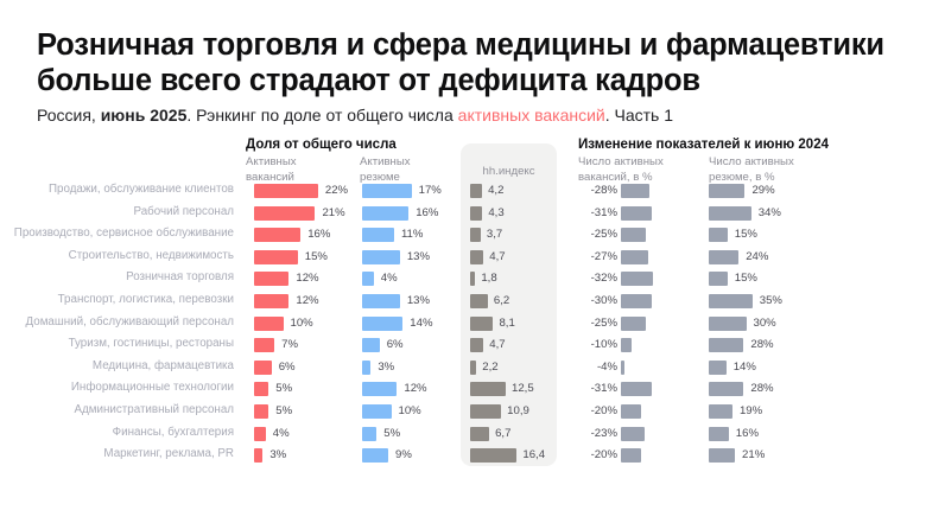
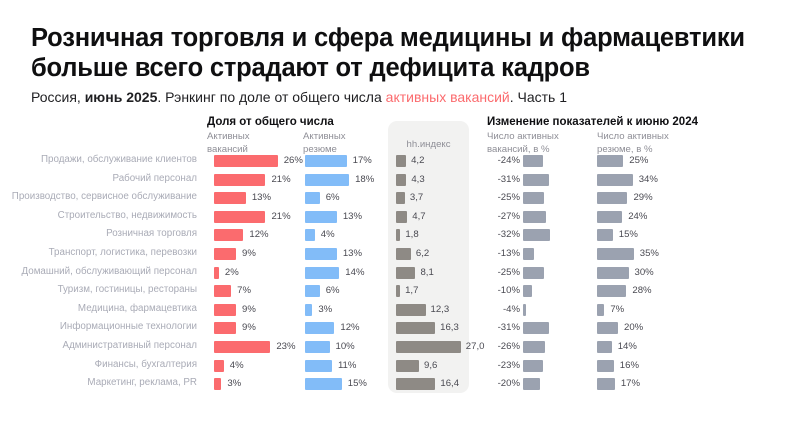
Активных вакансий/Продажи, обслуживание клиентов: 22% -> 26%
Число активных вакансий, в %/Продажи, обслуживание клиентов: -28% -> -24%
Число активных резюме, в %/Продажи, обслуживание клиентов: 29% -> 25%
Активных резюме/Рабочий персонал: 16% -> 18%
Активных вакансий/Производство, сервисное обслуживание: 16% -> 13%
Активных резюме/Производство, сервисное обслуживание: 11% -> 6%
Число активных резюме, в %/Производство, сервисное обслуживание: 15% -> 29%
Активных вакансий/Строительство, недвижимость: 15% -> 21%
Активных вакансий/Транспорт, логистика, перевозки: 12% -> 9%
Число активных вакансий, в %/Транспорт, логистика, перевозки: -30% -> -13%
Активных вакансий/Домашний, обслуживающий персонал: 10% -> 2%
hh.индекс/Туризм, гостиницы, рестораны: 4,7 -> 1,7
Активных вакансий/Медицина, фармацевтика: 6% -> 9%
hh.индекс/Медицина, фармацевтика: 2,2 -> 12,3
Число активных резюме, в %/Медицина, фармацевтика: 14% -> 7%
Активных вакансий/Информационные технологии: 5% -> 9%
hh.индекс/Информационные технологии: 12,5 -> 16,3
Число активных резюме, в %/Информационные технологии: 28% -> 20%
Активных вакансий/Административный персонал: 5% -> 23%
hh.индекс/Административный персонал: 10,9 -> 27,0
Число активных вакансий, в %/Административный персонал: -20% -> -26%
Число активных резюме, в %/Административный персонал: 19% -> 14%
Активных резюме/Финансы, бухгалтерия: 5% -> 11%
hh.индекс/Финансы, бухгалтерия: 6,7 -> 9,6
Активных резюме/Маркетинг, реклама, PR: 9% -> 15%
Число активных резюме, в %/Маркетинг, реклама, PR: 21% -> 17%
